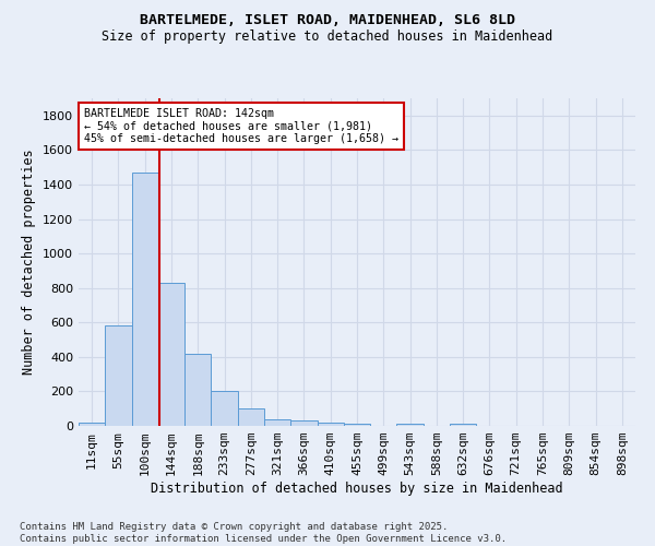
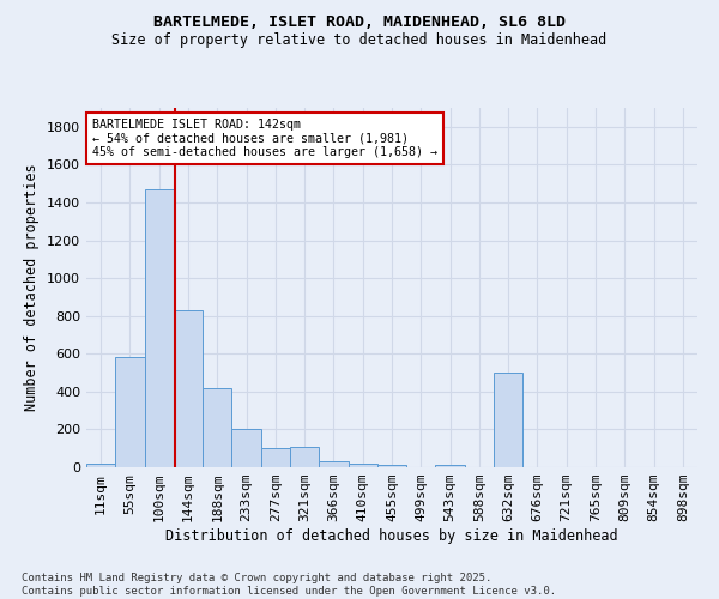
321sqm: 40 -> 110
632sqm: 10 -> 500
